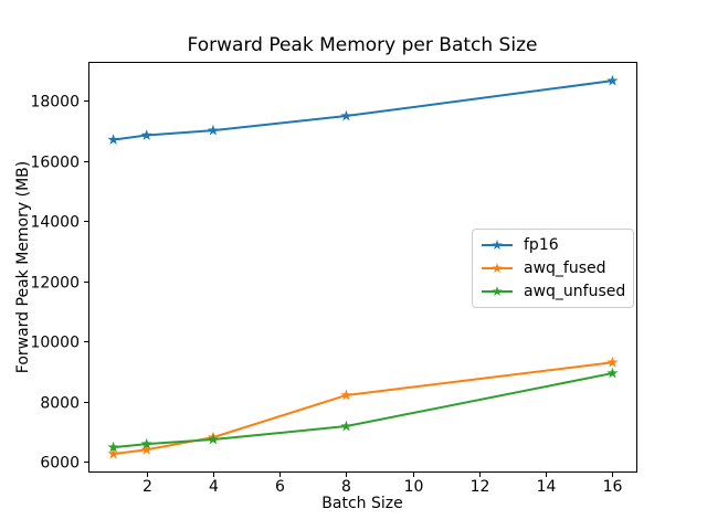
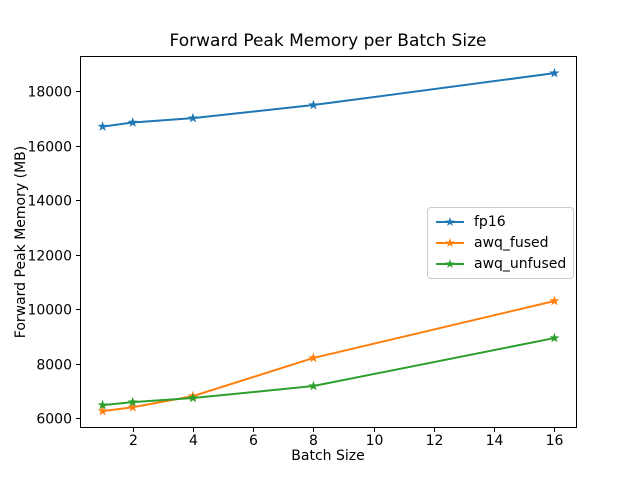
awq_fused/16: 9300 -> 10300
